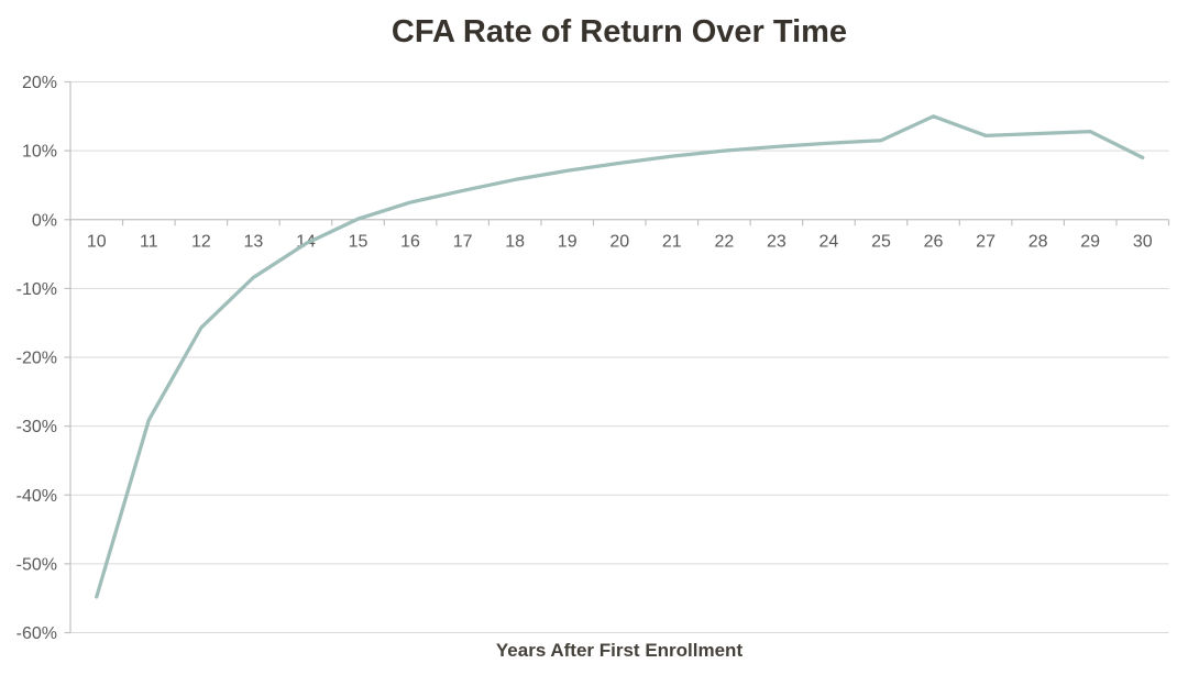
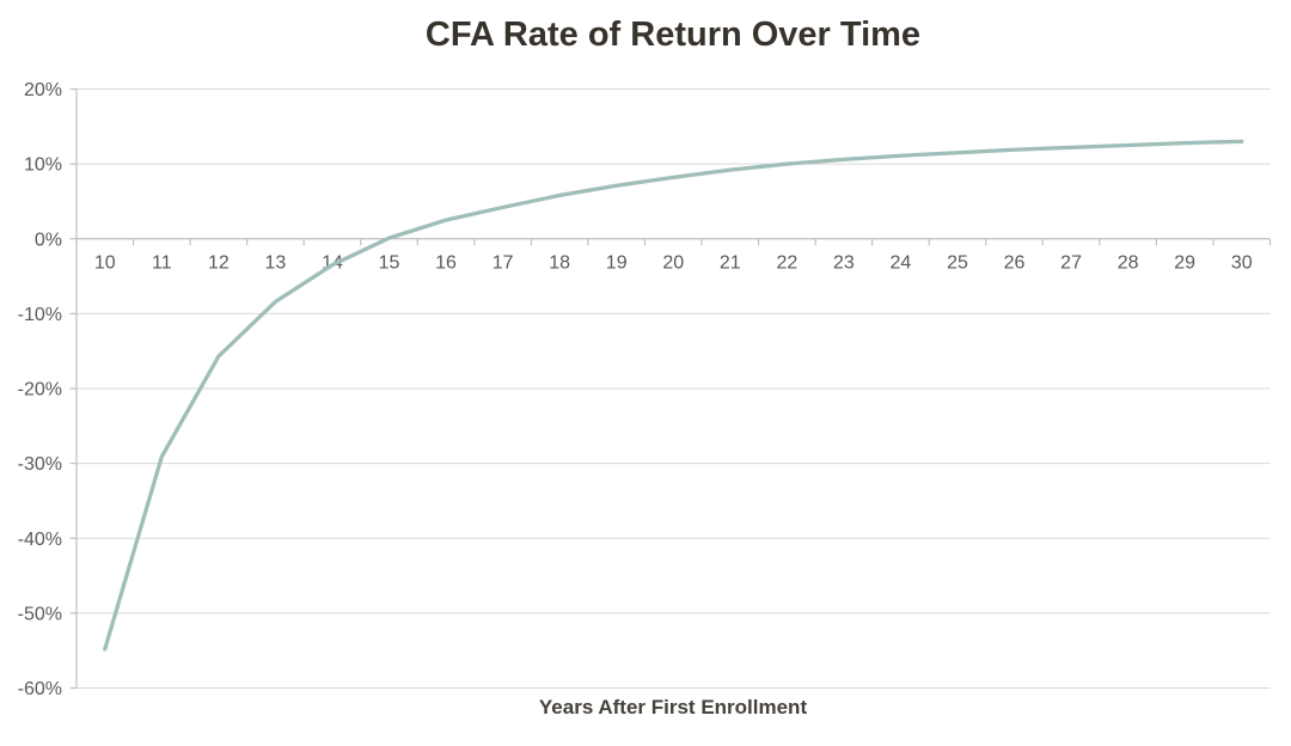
26: 15% -> 12%
30: 9% -> 13%
